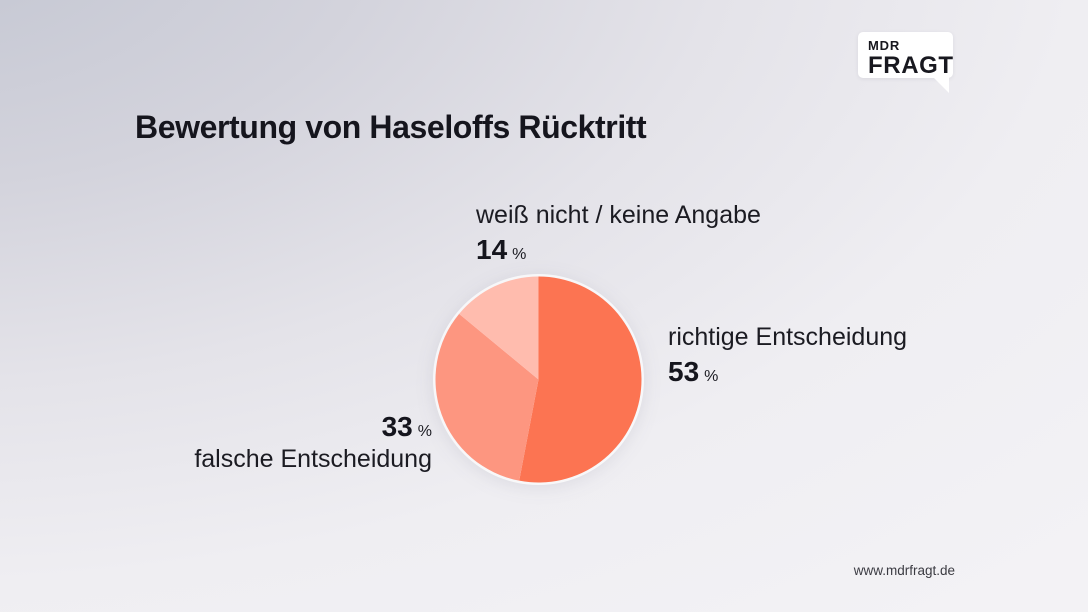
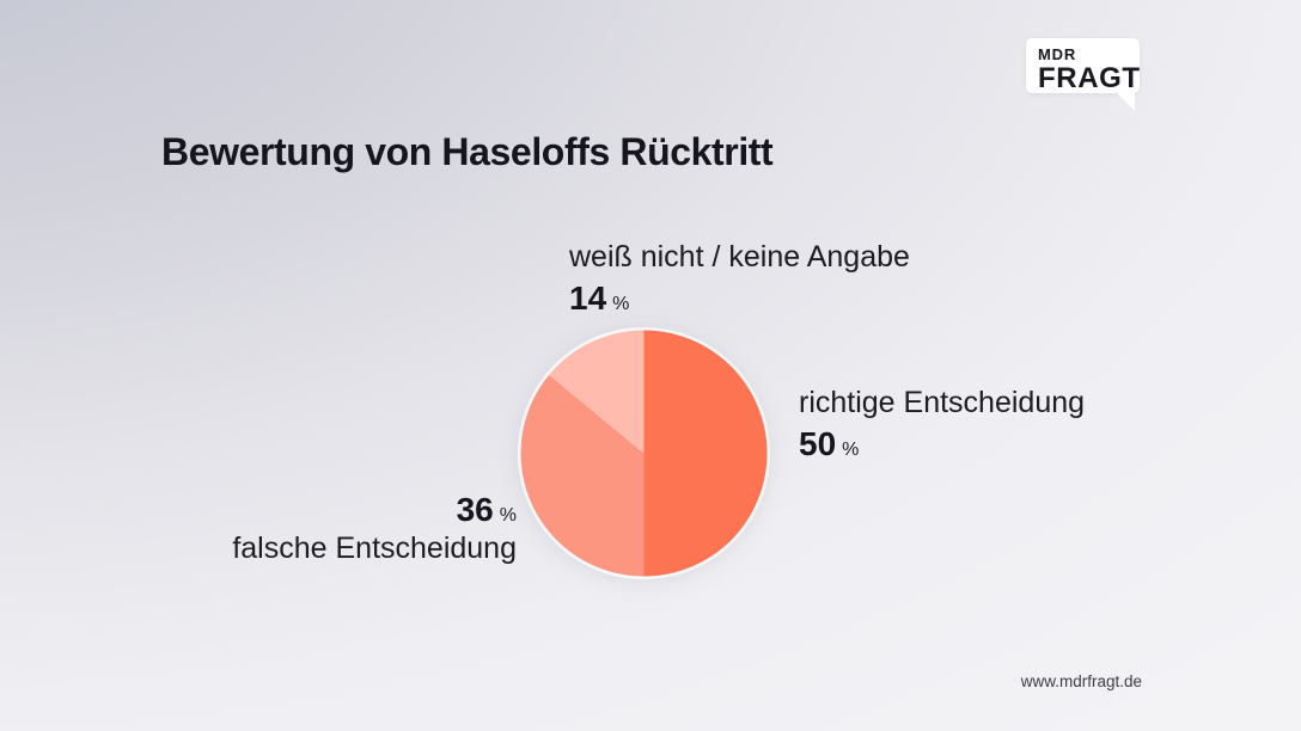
richtige Entscheidung: 53 -> 50
falsche Entscheidung: 33 -> 36
